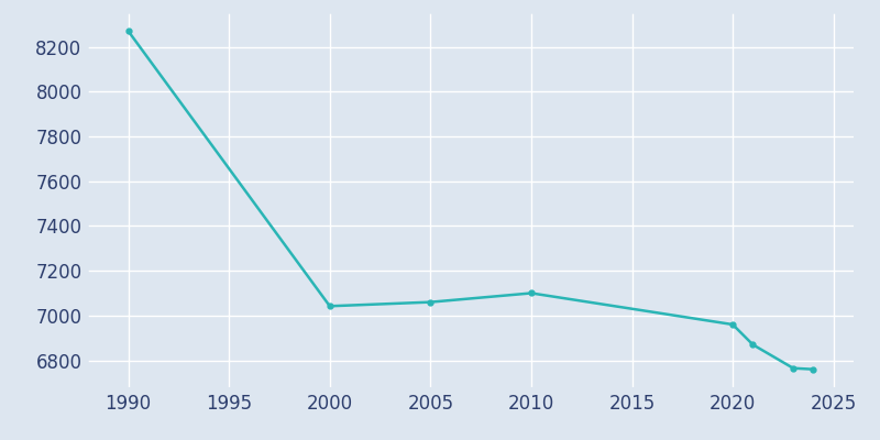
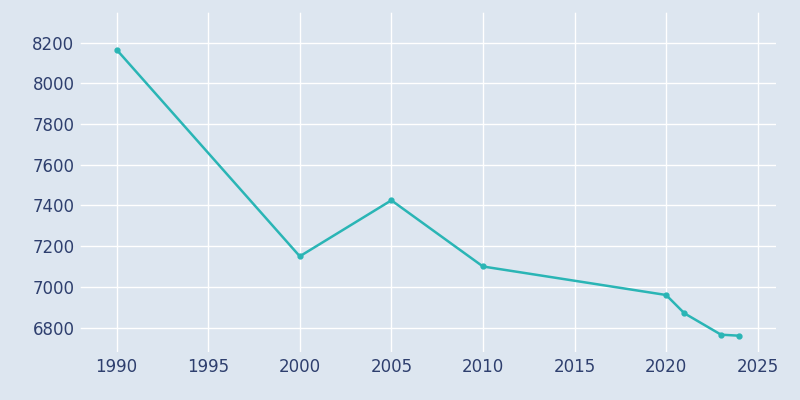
1990: 8270 -> 8165
2000: 7042 -> 7150
2005: 7060 -> 7425
